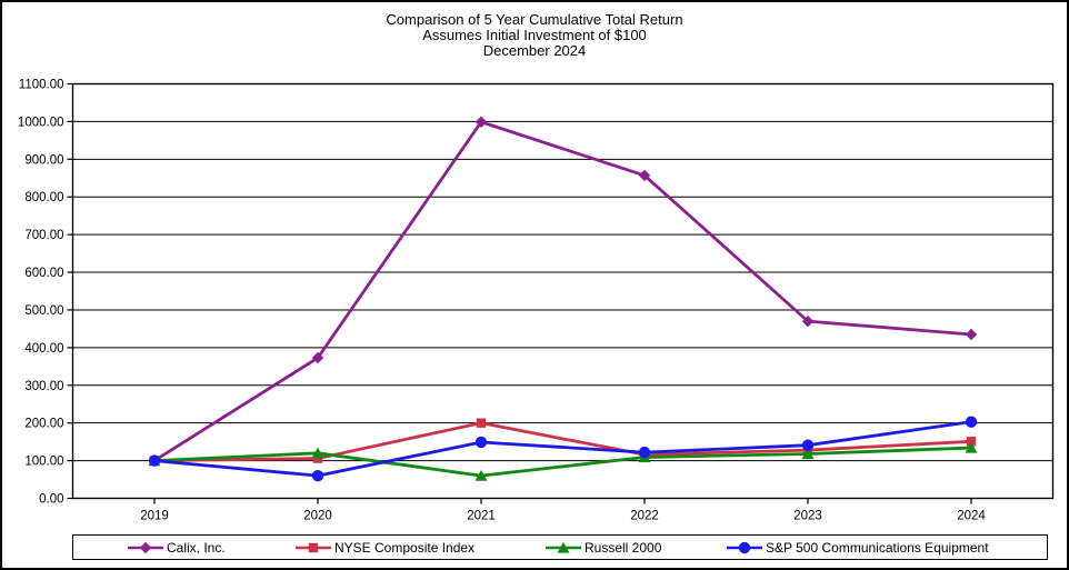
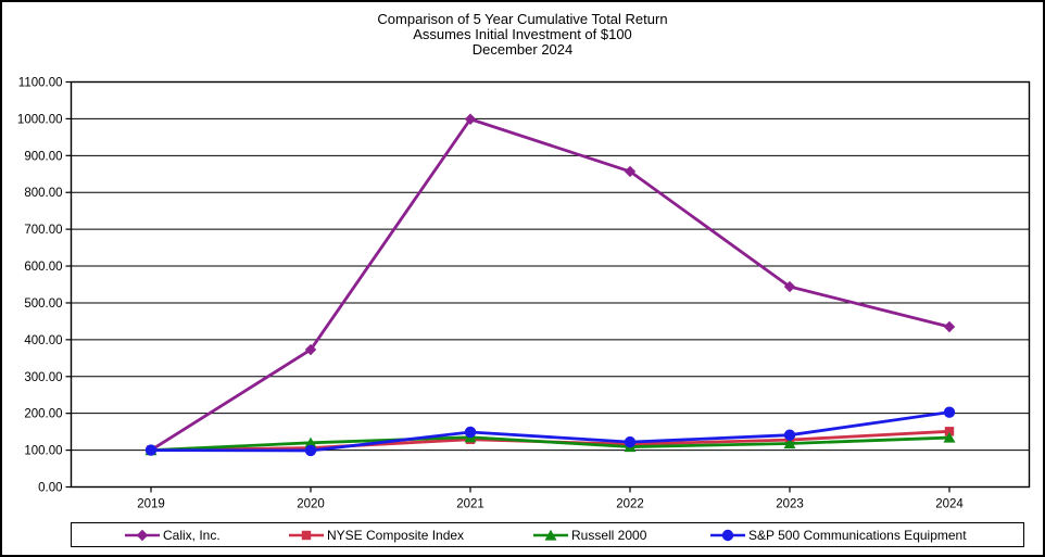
S&P 500 Communications Equipment/2020: 60 -> 100
NYSE Composite Index/2021: 200 -> 130
Russell 2000/2021: 60 -> 140
Calix, Inc./2023: 470 -> 540
